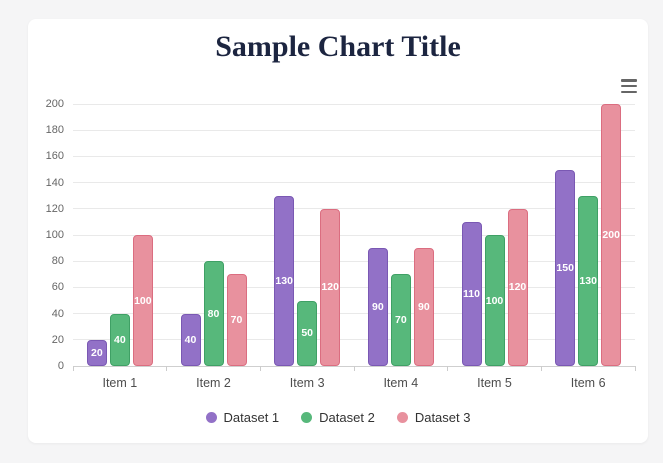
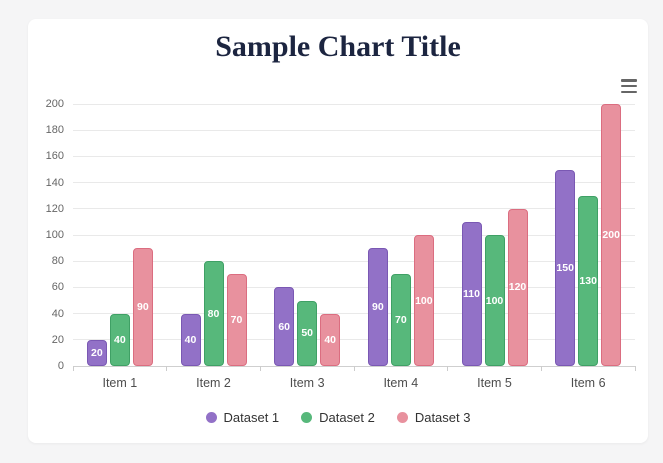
Dataset 3/Item 1: 100 -> 90
Dataset 1/Item 3: 130 -> 60
Dataset 3/Item 3: 120 -> 40
Dataset 3/Item 4: 90 -> 100
